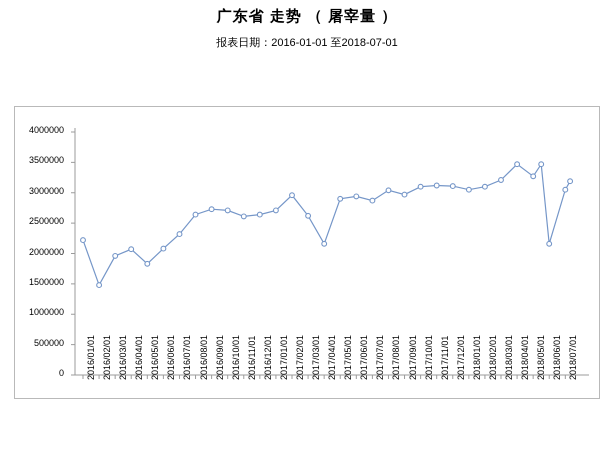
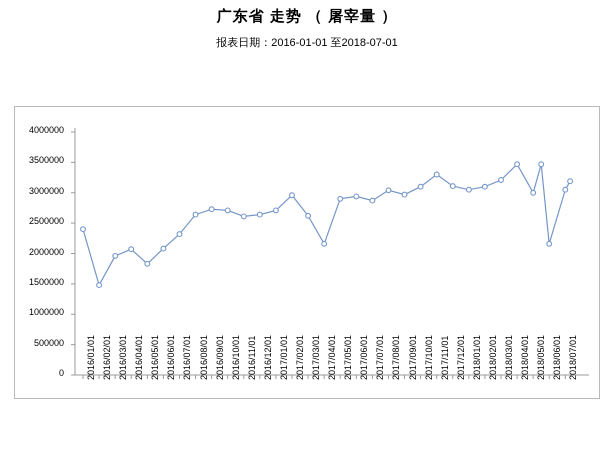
2016/01/01: 2200000 -> 2400000
2017/11/01: 3100000 -> 3300000
2018/05/01: 3300000 -> 3000000
